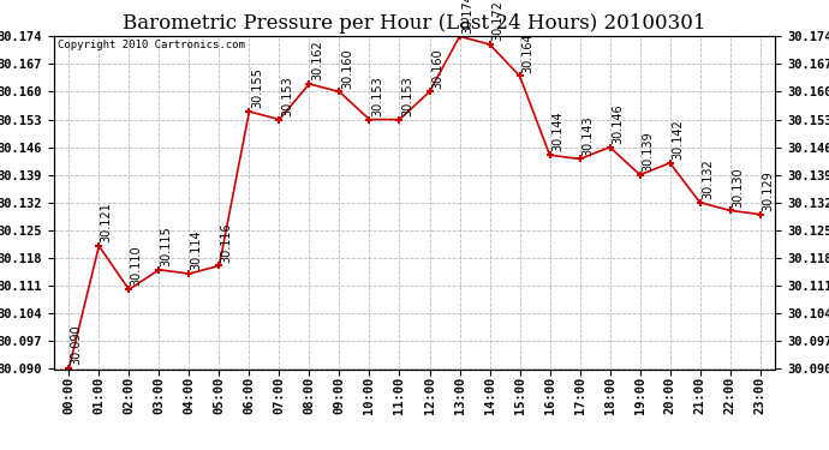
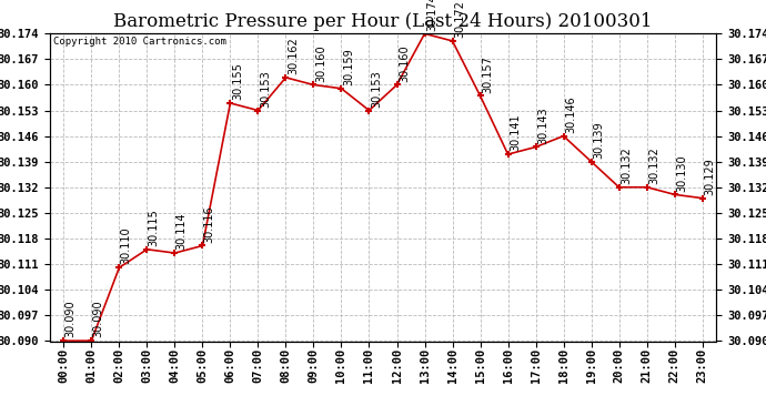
01:00: 30.121 -> 30.090
10:00: 30.153 -> 30.159
15:00: 30.164 -> 30.157
16:00: 30.144 -> 30.141
20:00: 30.142 -> 30.132
